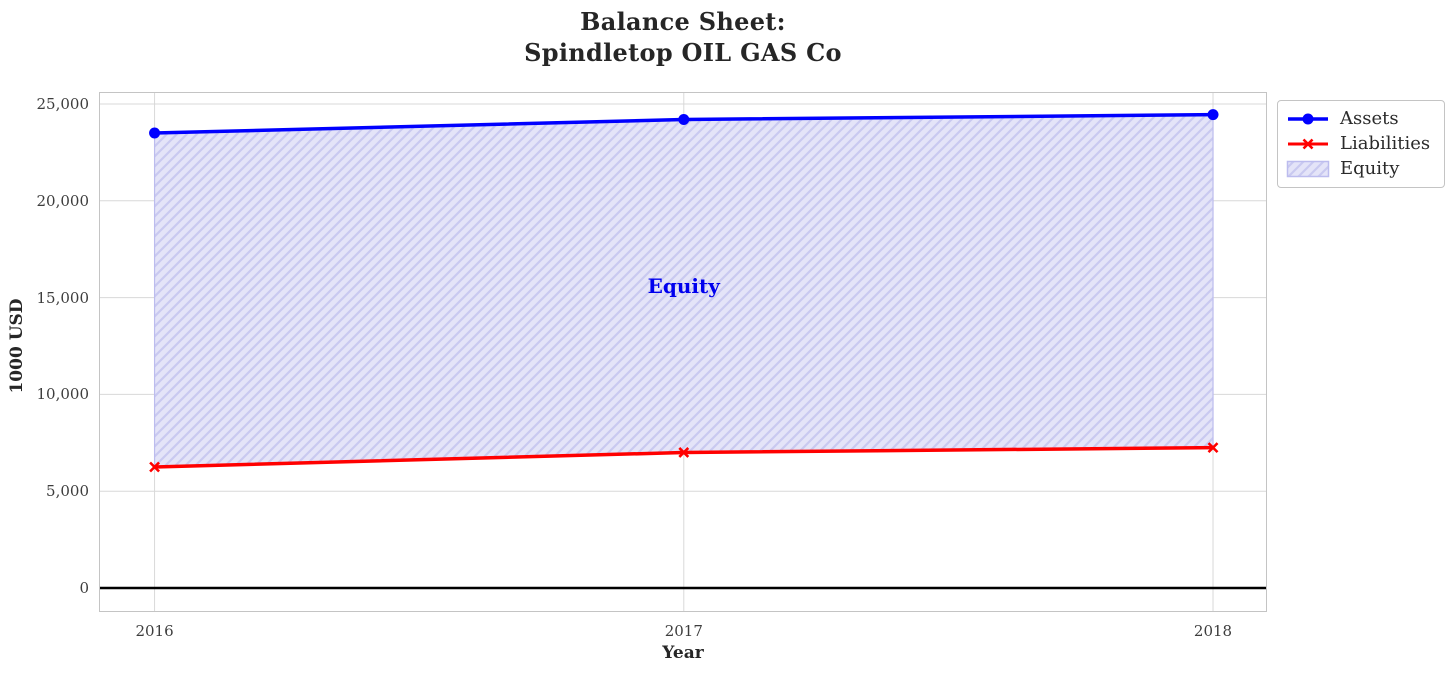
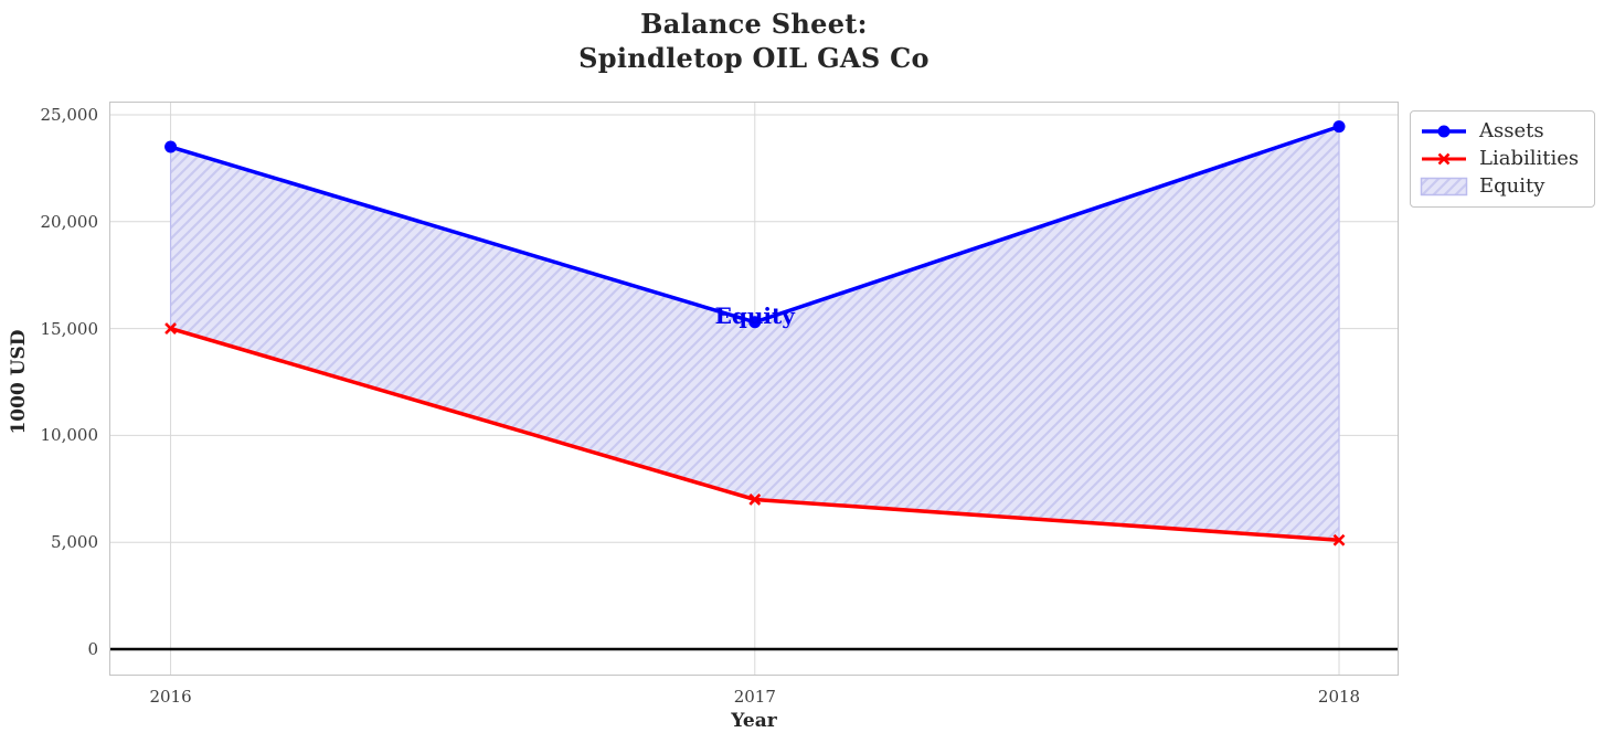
Liabilities/2016: 6200 -> 15000
Assets/2017: 24200 -> 15300
Liabilities/2018: 7200 -> 5100
